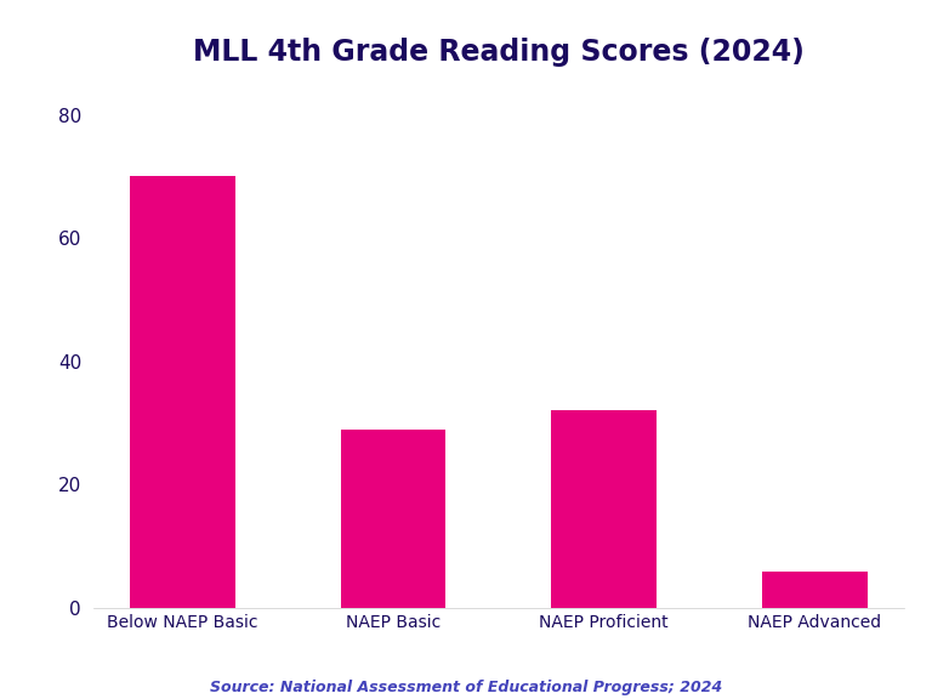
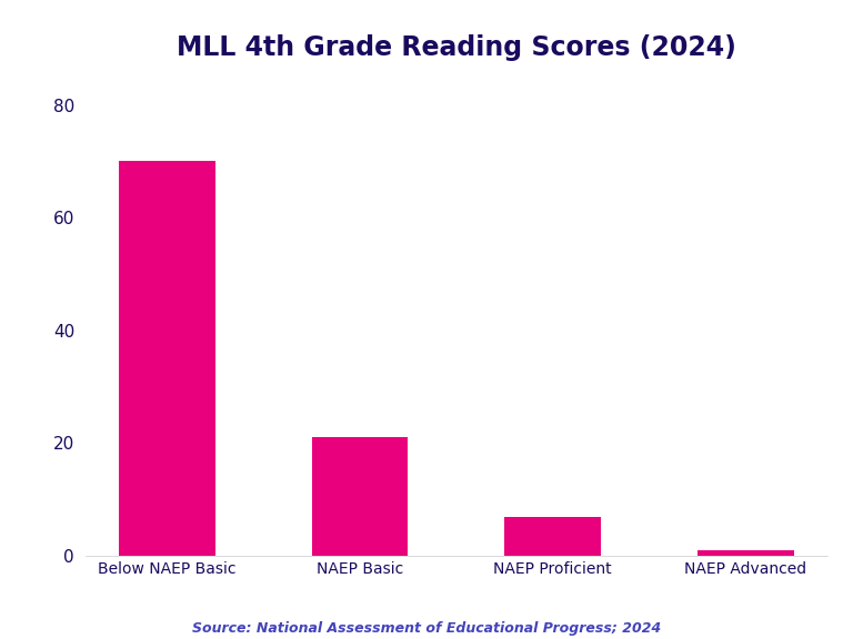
NAEP Basic: 29 -> 21
NAEP Proficient: 32 -> 7
NAEP Advanced: 6 -> 1
